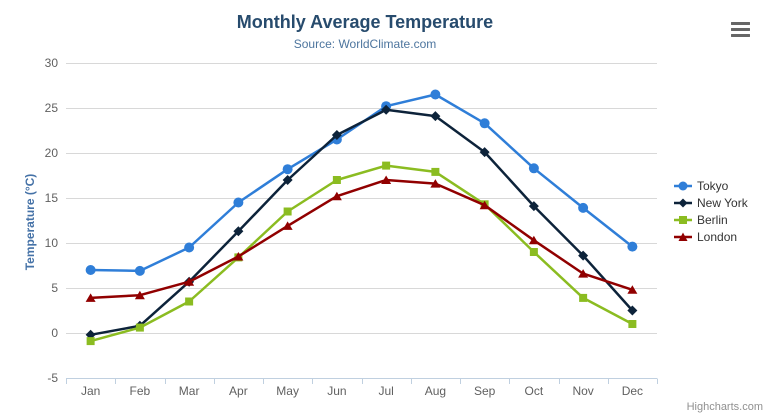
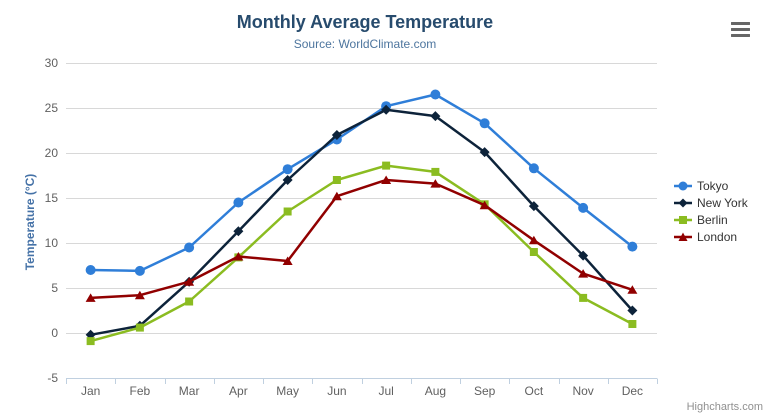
London/May: 12 -> 8
